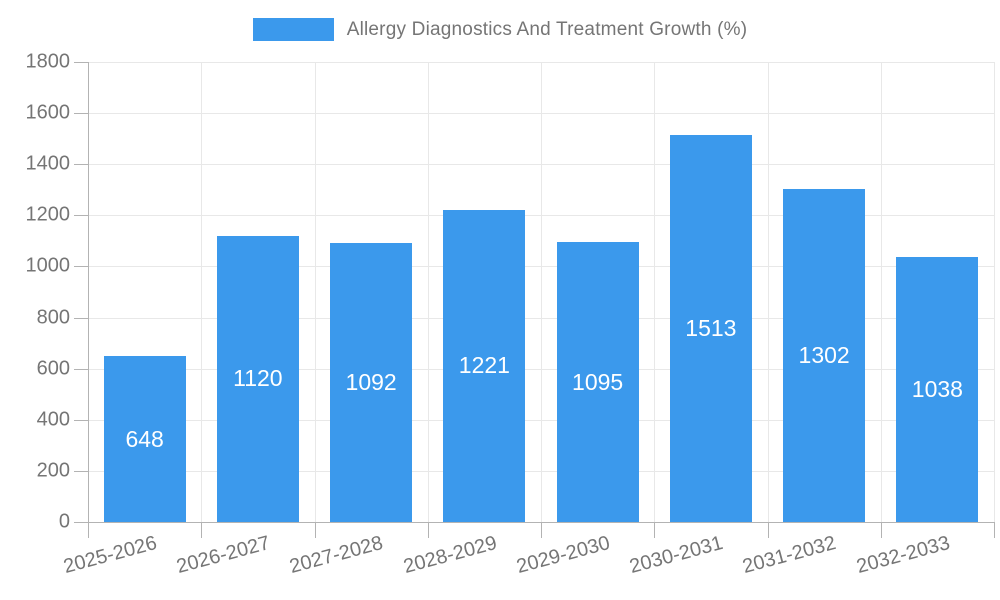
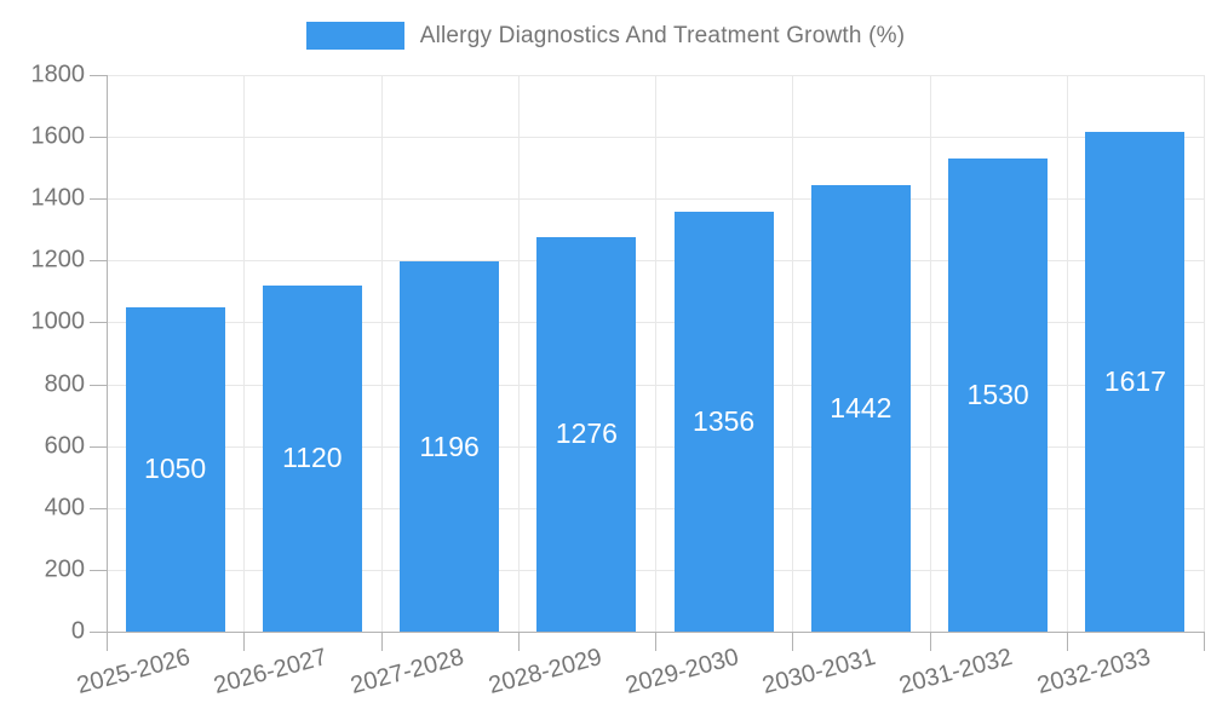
2025-2026: 648 -> 1050
2027-2028: 1092 -> 1196
2028-2029: 1221 -> 1276
2029-2030: 1095 -> 1356
2030-2031: 1513 -> 1442
2031-2032: 1302 -> 1530
2032-2033: 1038 -> 1617
